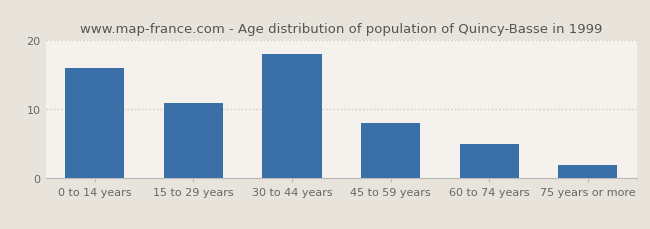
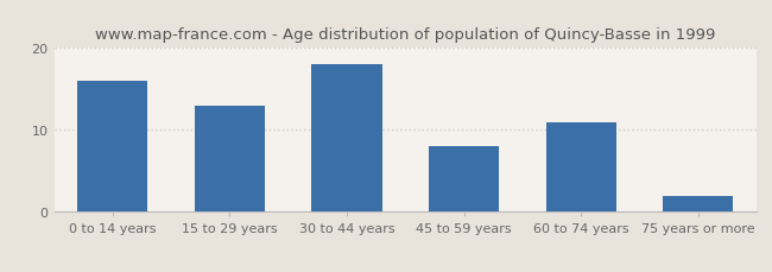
15 to 29 years: 11 -> 13
60 to 74 years: 5 -> 11
